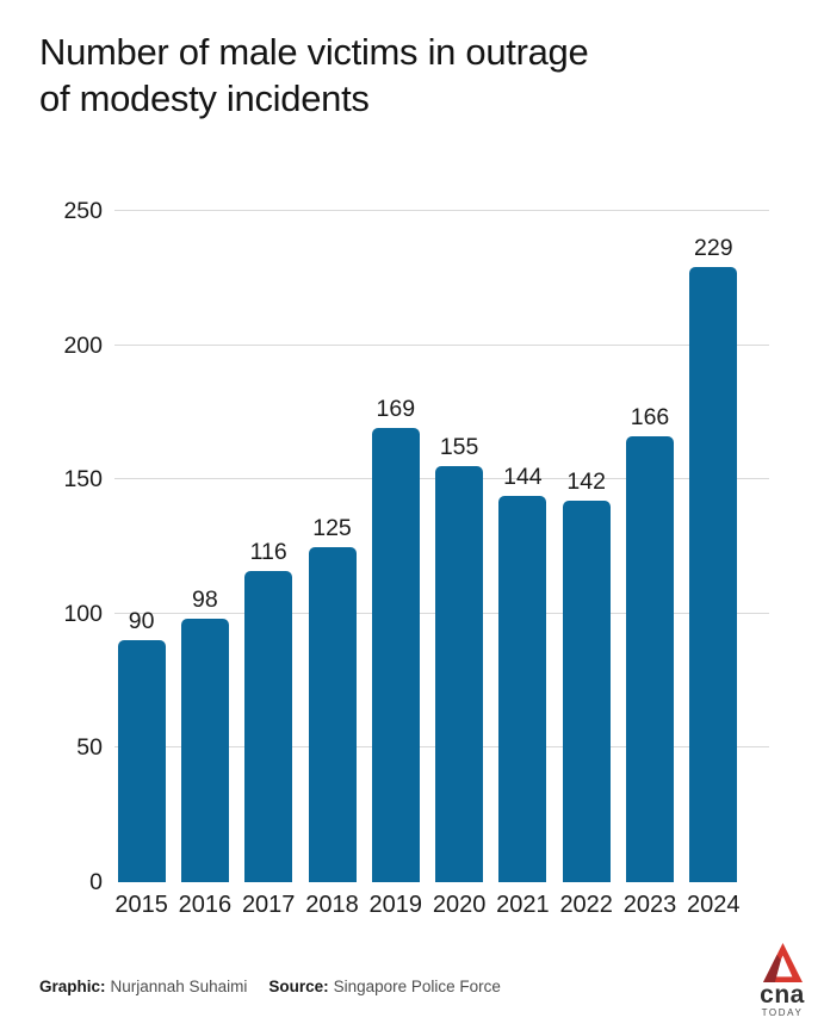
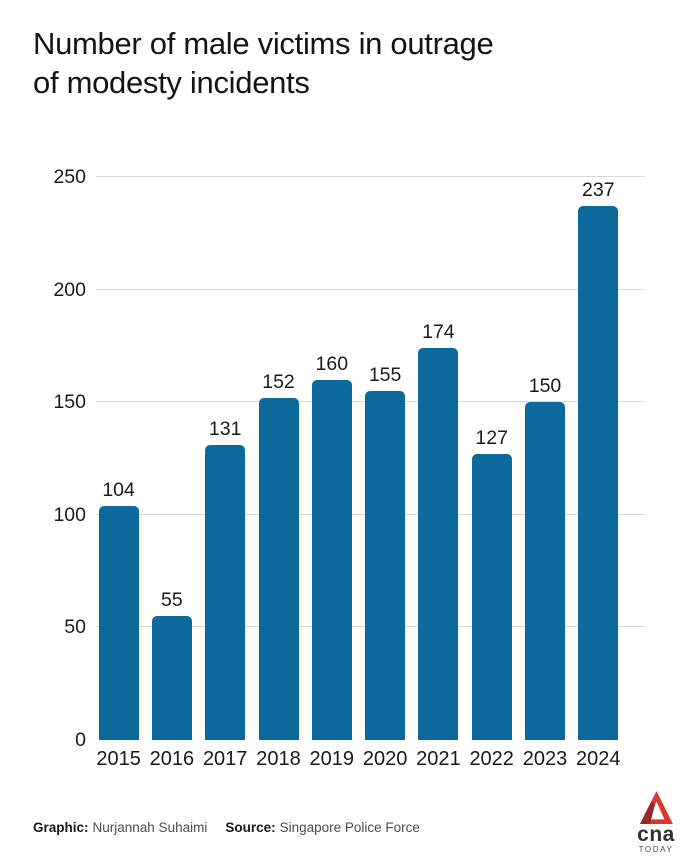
2015: 90 -> 104
2016: 98 -> 55
2017: 116 -> 131
2018: 125 -> 152
2019: 169 -> 160
2021: 144 -> 174
2022: 142 -> 127
2023: 166 -> 150
2024: 229 -> 237
